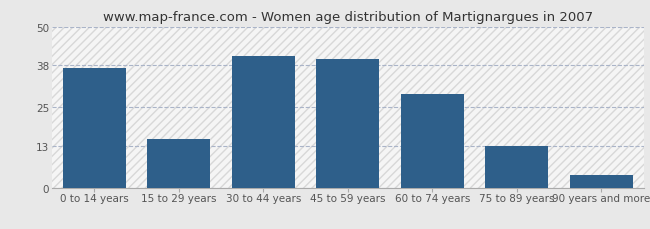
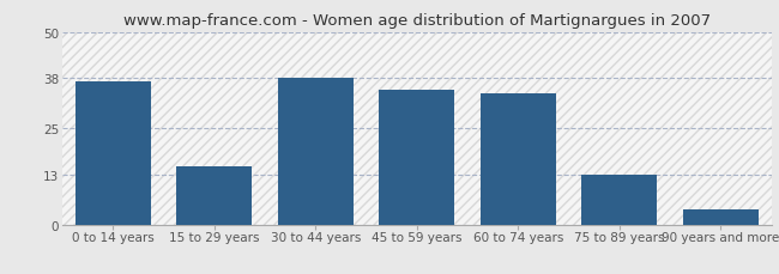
30 to 44 years: 41 -> 38
45 to 59 years: 40 -> 35
60 to 74 years: 29 -> 34
